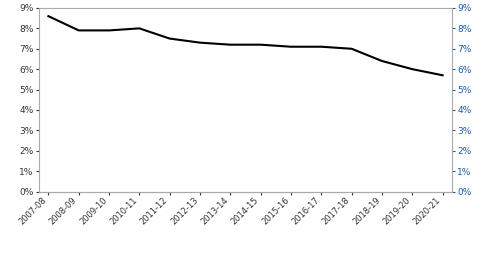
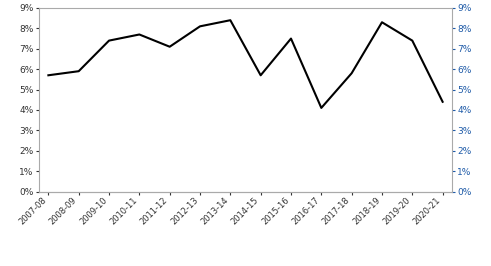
2007-08: 8.6% -> 5.7%
2008-09: 7.9% -> 5.9%
2009-10: 7.9% -> 7.4%
2010-11: 8.0% -> 7.7%
2011-12: 7.5% -> 7.1%
2012-13: 7.3% -> 8.1%
2013-14: 7.2% -> 8.4%
2014-15: 7.2% -> 5.7%
2015-16: 7.1% -> 7.5%
2016-17: 7.1% -> 4.1%
2017-18: 7.0% -> 5.8%
2018-19: 6.4% -> 8.3%
2019-20: 6.0% -> 7.4%
2020-21: 5.7% -> 4.4%
